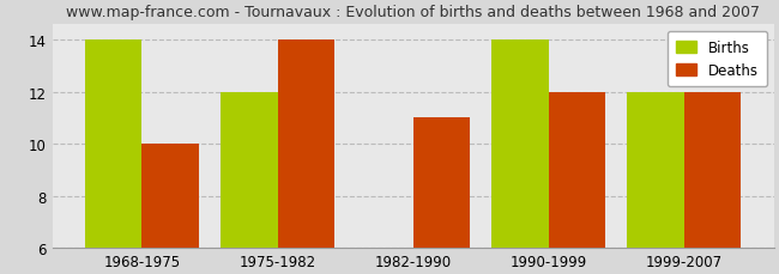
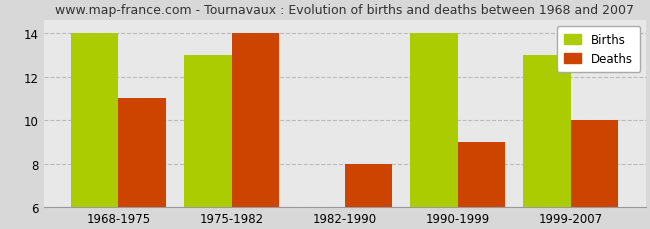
Deaths/1968-1975: 10 -> 11
Births/1975-1982: 12 -> 13
Deaths/1982-1990: 11 -> 8
Deaths/1990-1999: 12 -> 9
Births/1999-2007: 12 -> 13
Deaths/1999-2007: 12 -> 10
